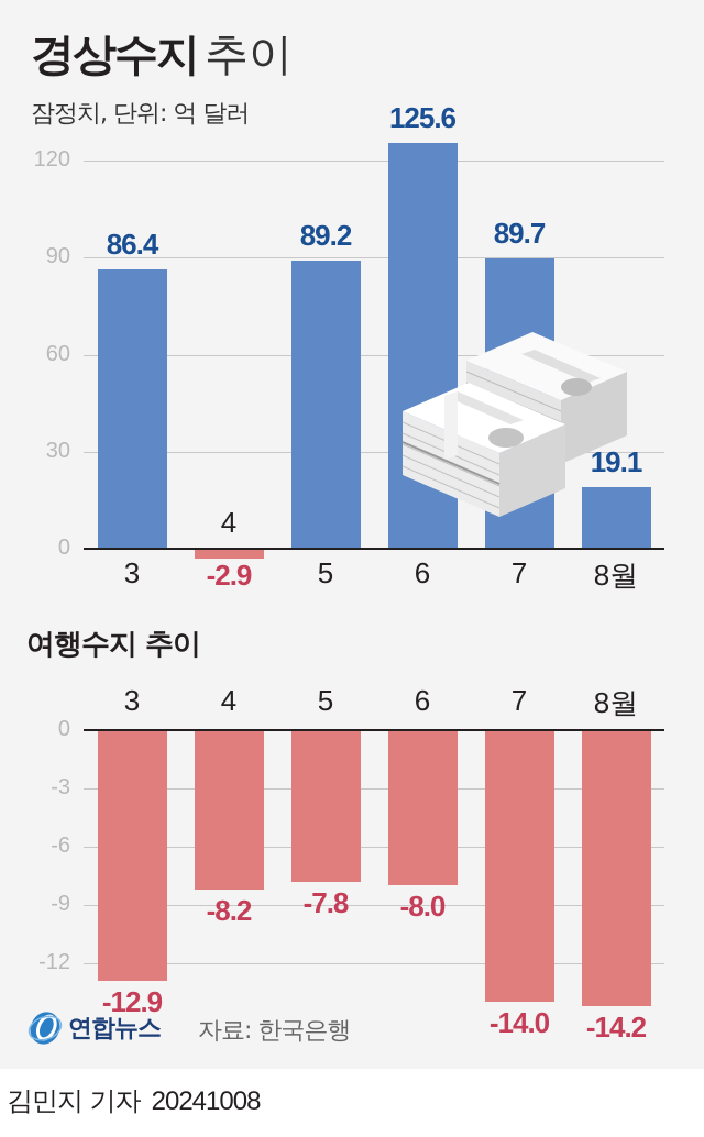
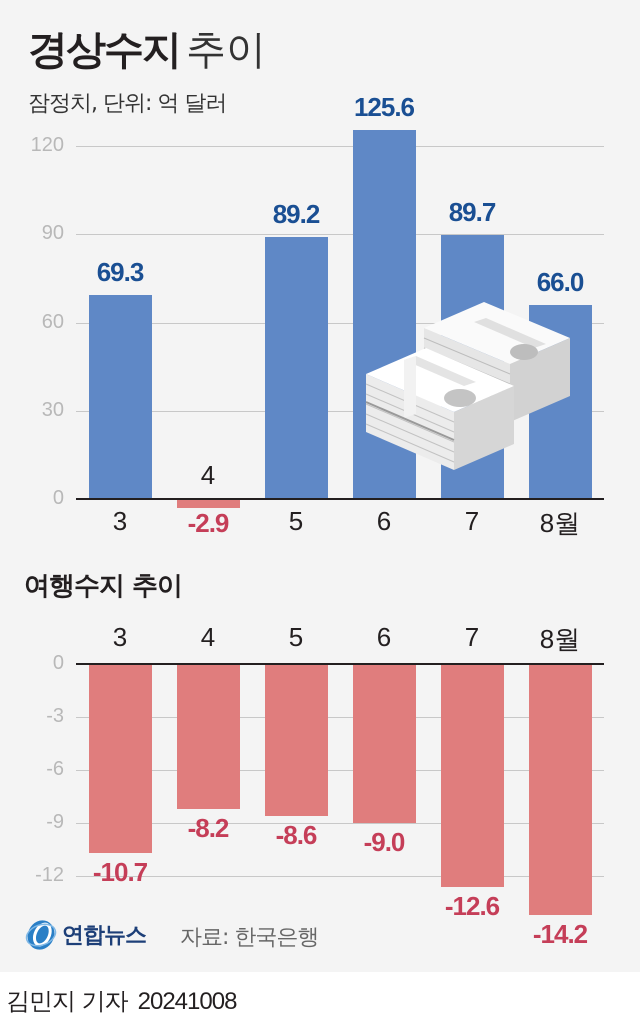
경상수지 추이/3: 86.4 -> 69.3
경상수지 추이/8월: 19.1 -> 66.0
여행수지 추이/3: -12.9 -> -10.7
여행수지 추이/5: -7.8 -> -8.6
여행수지 추이/6: -8.0 -> -9.0
여행수지 추이/7: -14.0 -> -12.6
